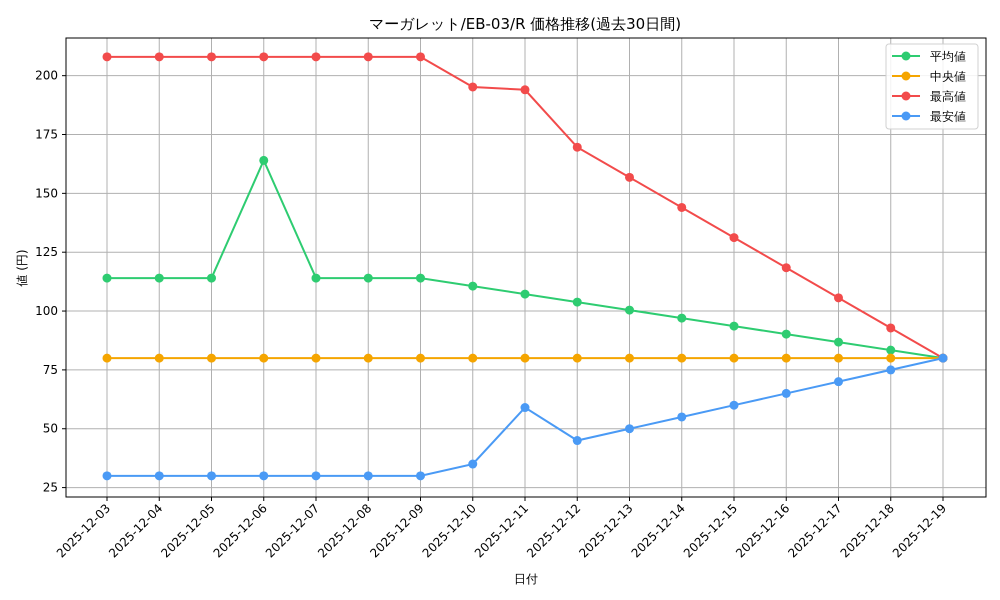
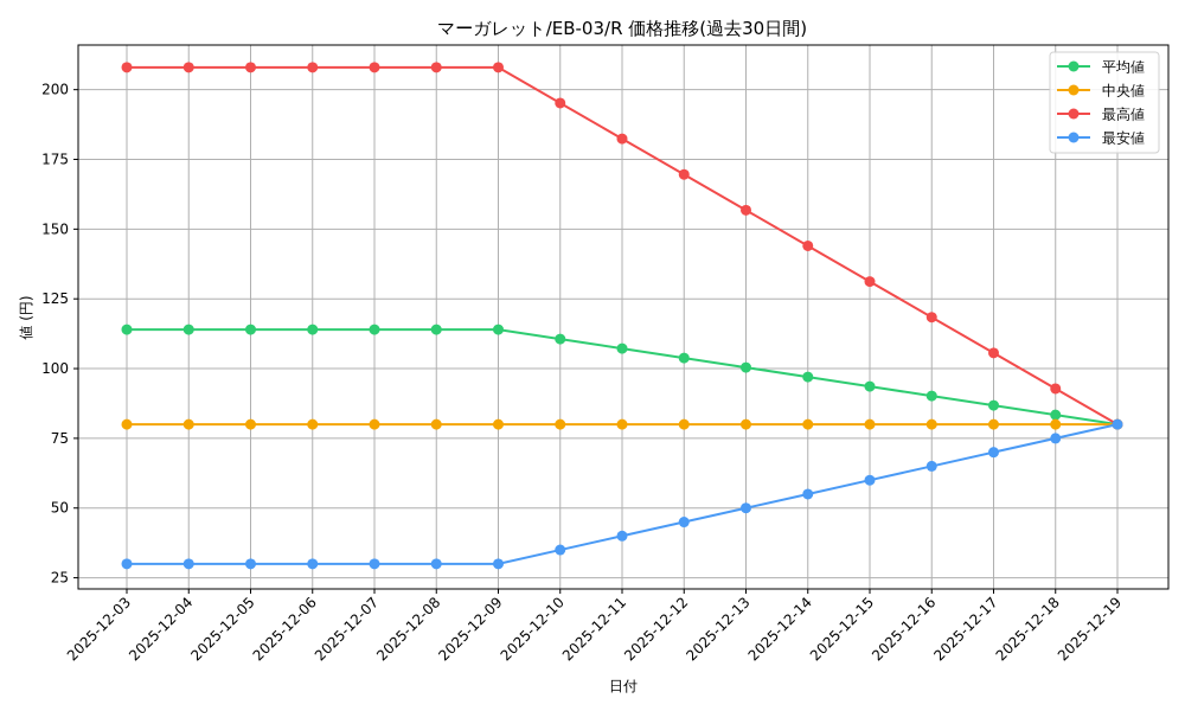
平均値/2025-12-06: 164 -> 114
最高値/2025-12-11: 194 -> 182
最安値/2025-12-11: 59 -> 40
